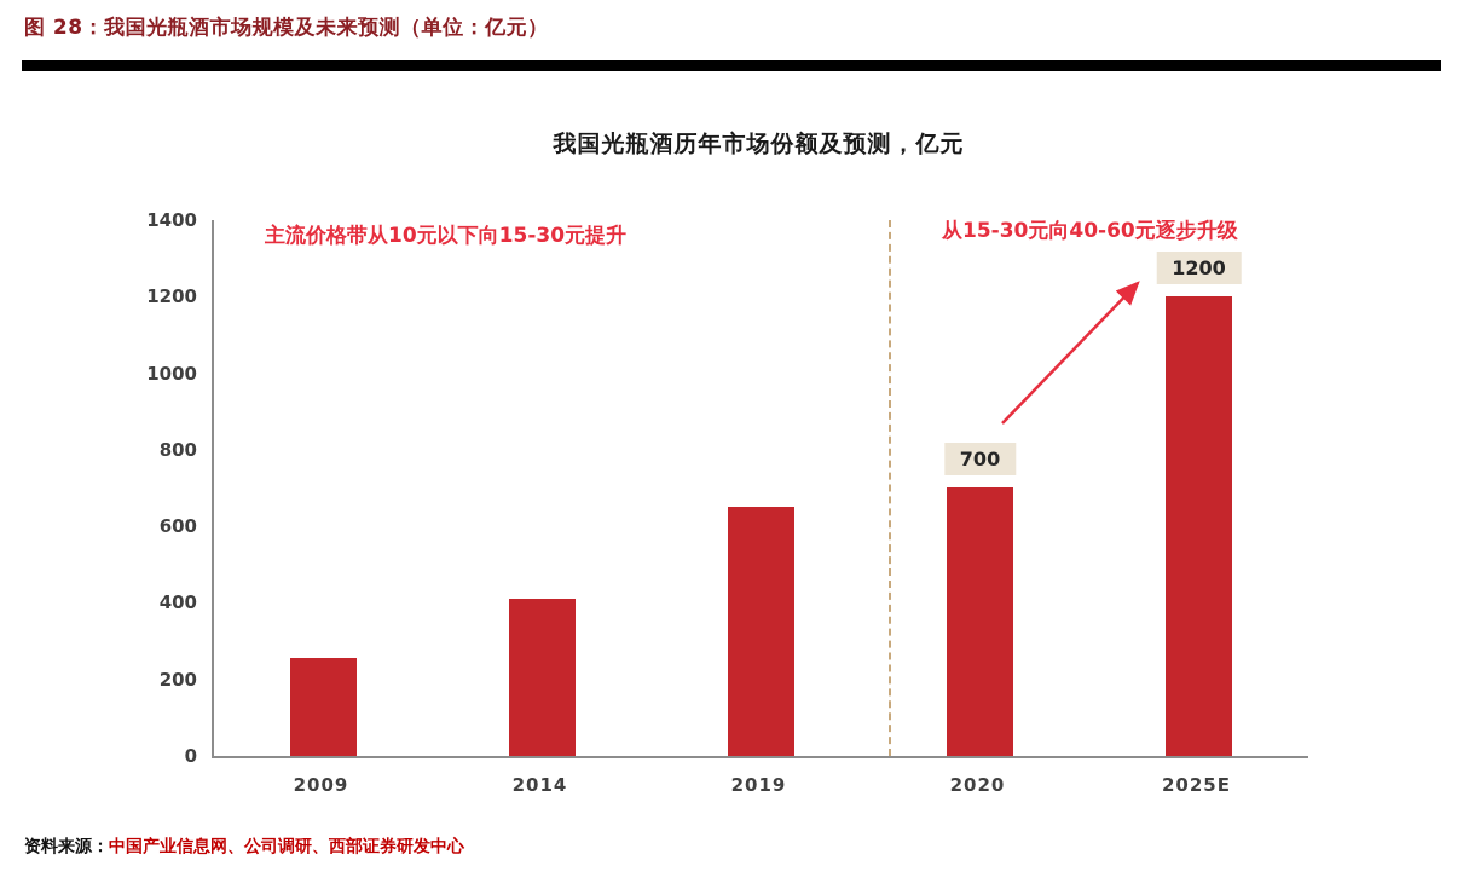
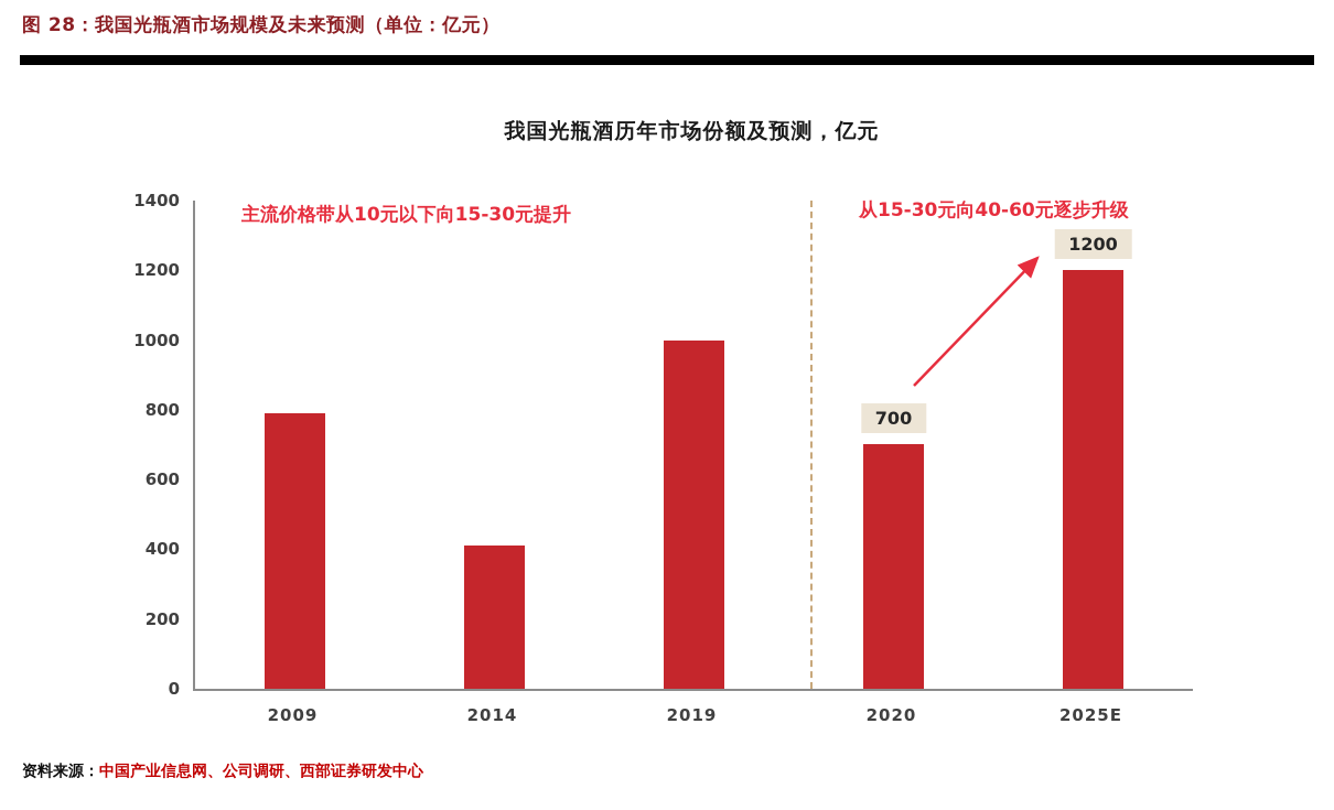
2009: 260 -> 790
2019: 650 -> 1000
